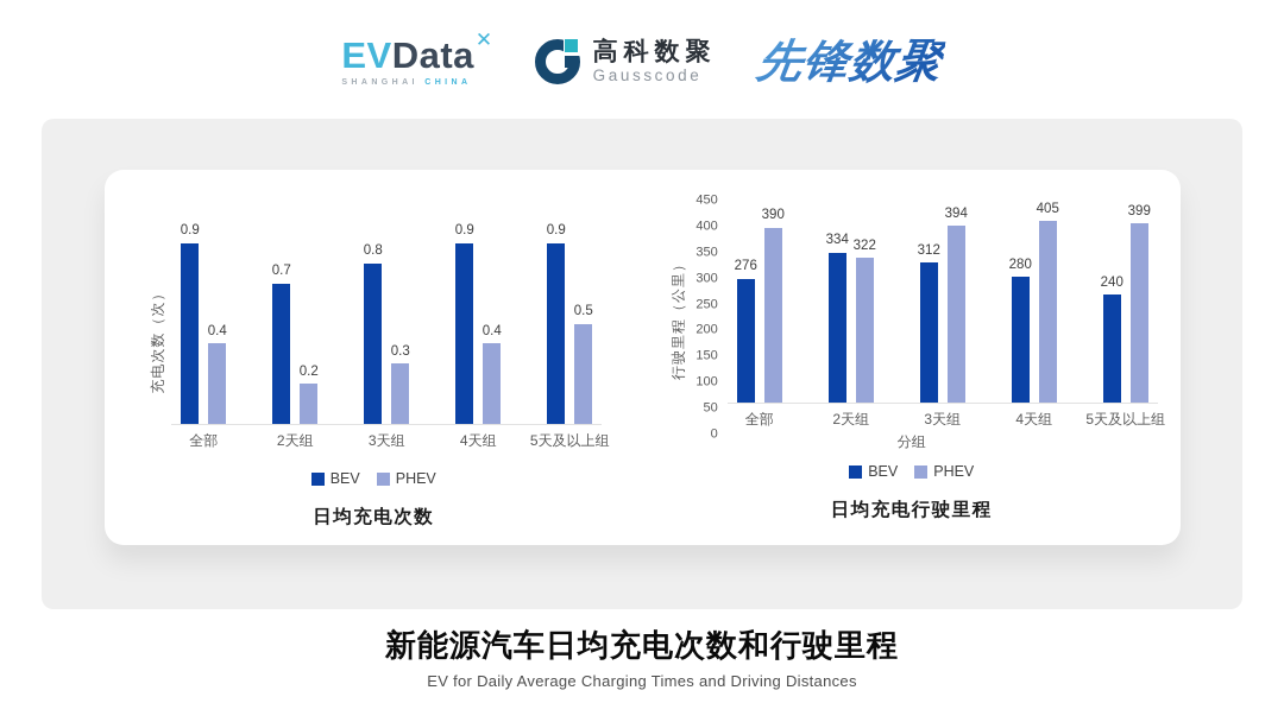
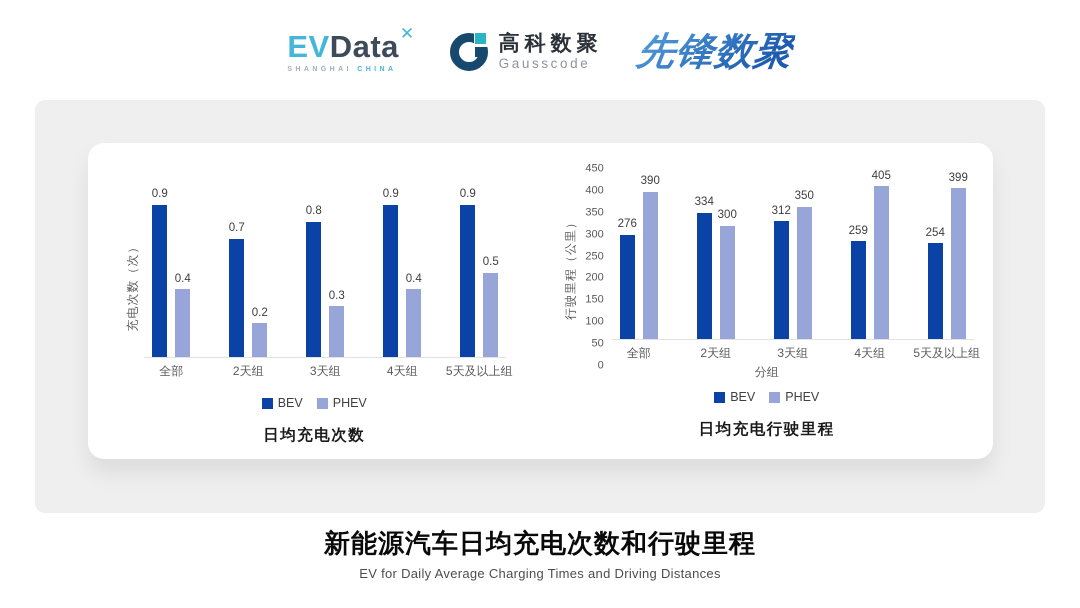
日均充电行驶里程/PHEV/2天组: 322 -> 300
日均充电行驶里程/PHEV/3天组: 394 -> 350
日均充电行驶里程/BEV/4天组: 280 -> 259
日均充电行驶里程/BEV/5天及以上组: 240 -> 254
